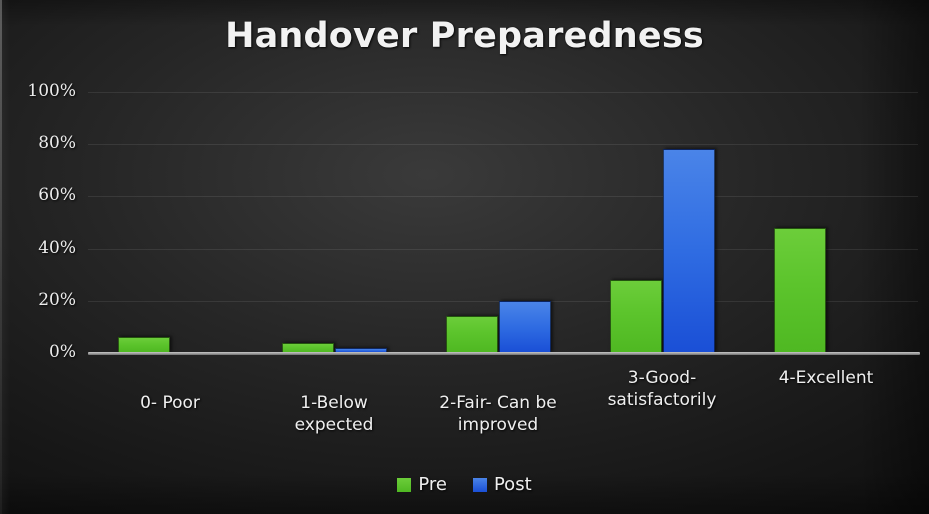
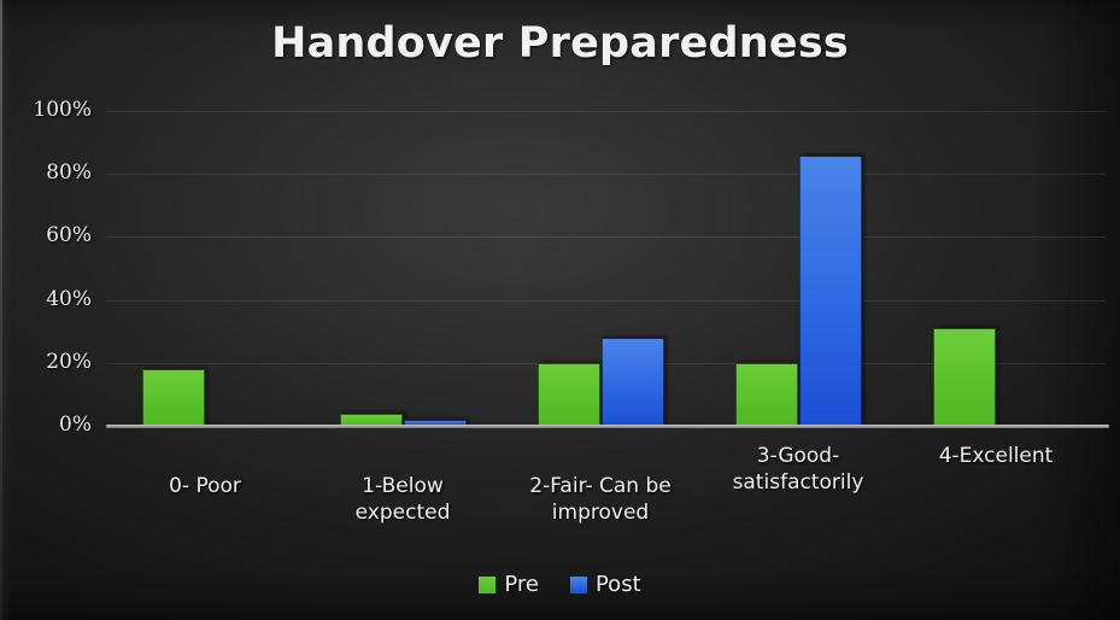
Pre/0- Poor: 6% -> 18%
Pre/2-Fair- Can be improved: 14% -> 20%
Post/2-Fair- Can be improved: 20% -> 28%
Pre/3-Good- satisfactorily: 28% -> 20%
Post/3-Good- satisfactorily: 78% -> 86%
Pre/4-Excellent: 48% -> 31%
